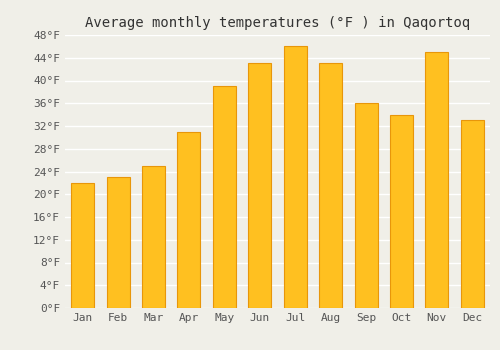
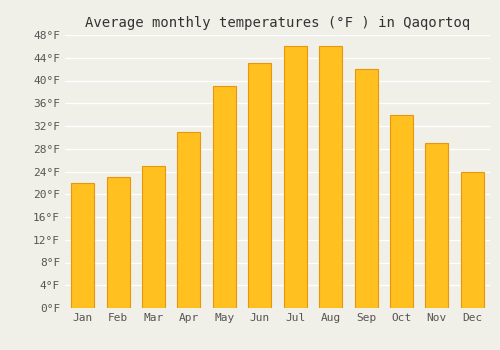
Aug: 43°F -> 46°F
Sep: 36°F -> 42°F
Nov: 45°F -> 29°F
Dec: 33°F -> 24°F
